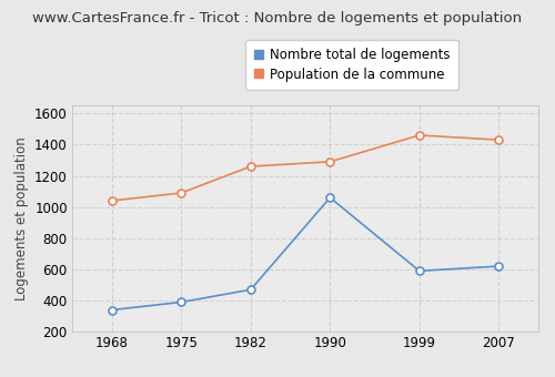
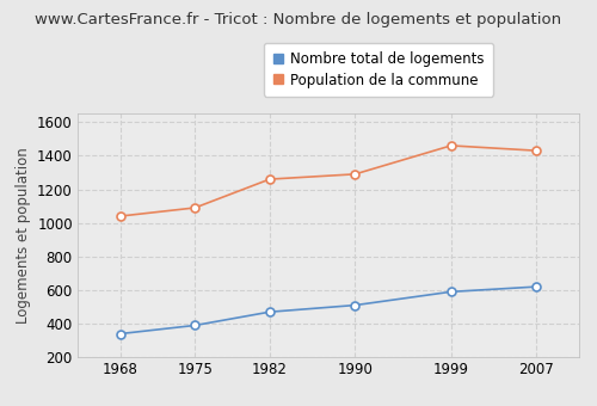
Nombre total de logements/1990: 1060 -> 510
